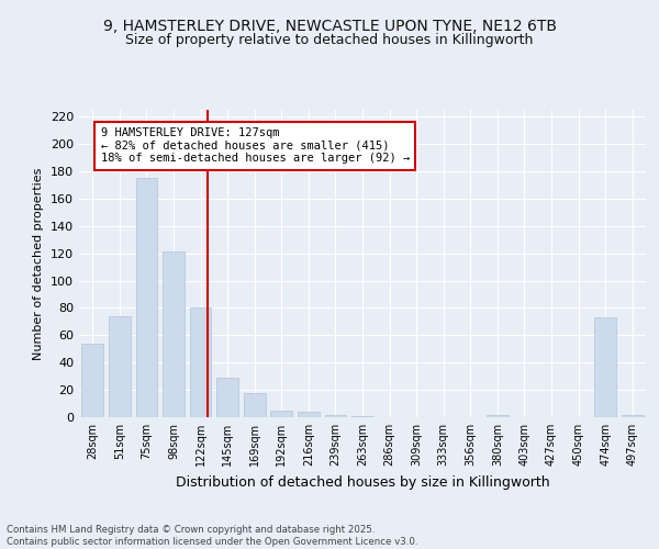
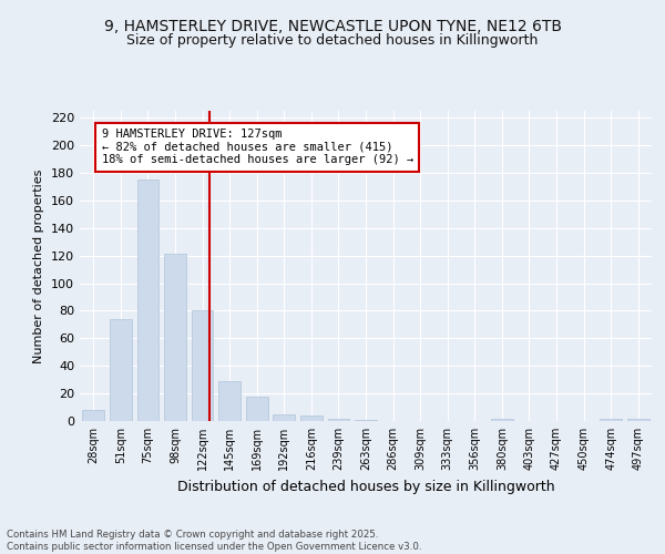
28sqm: 54 -> 8
474sqm: 73 -> 2
